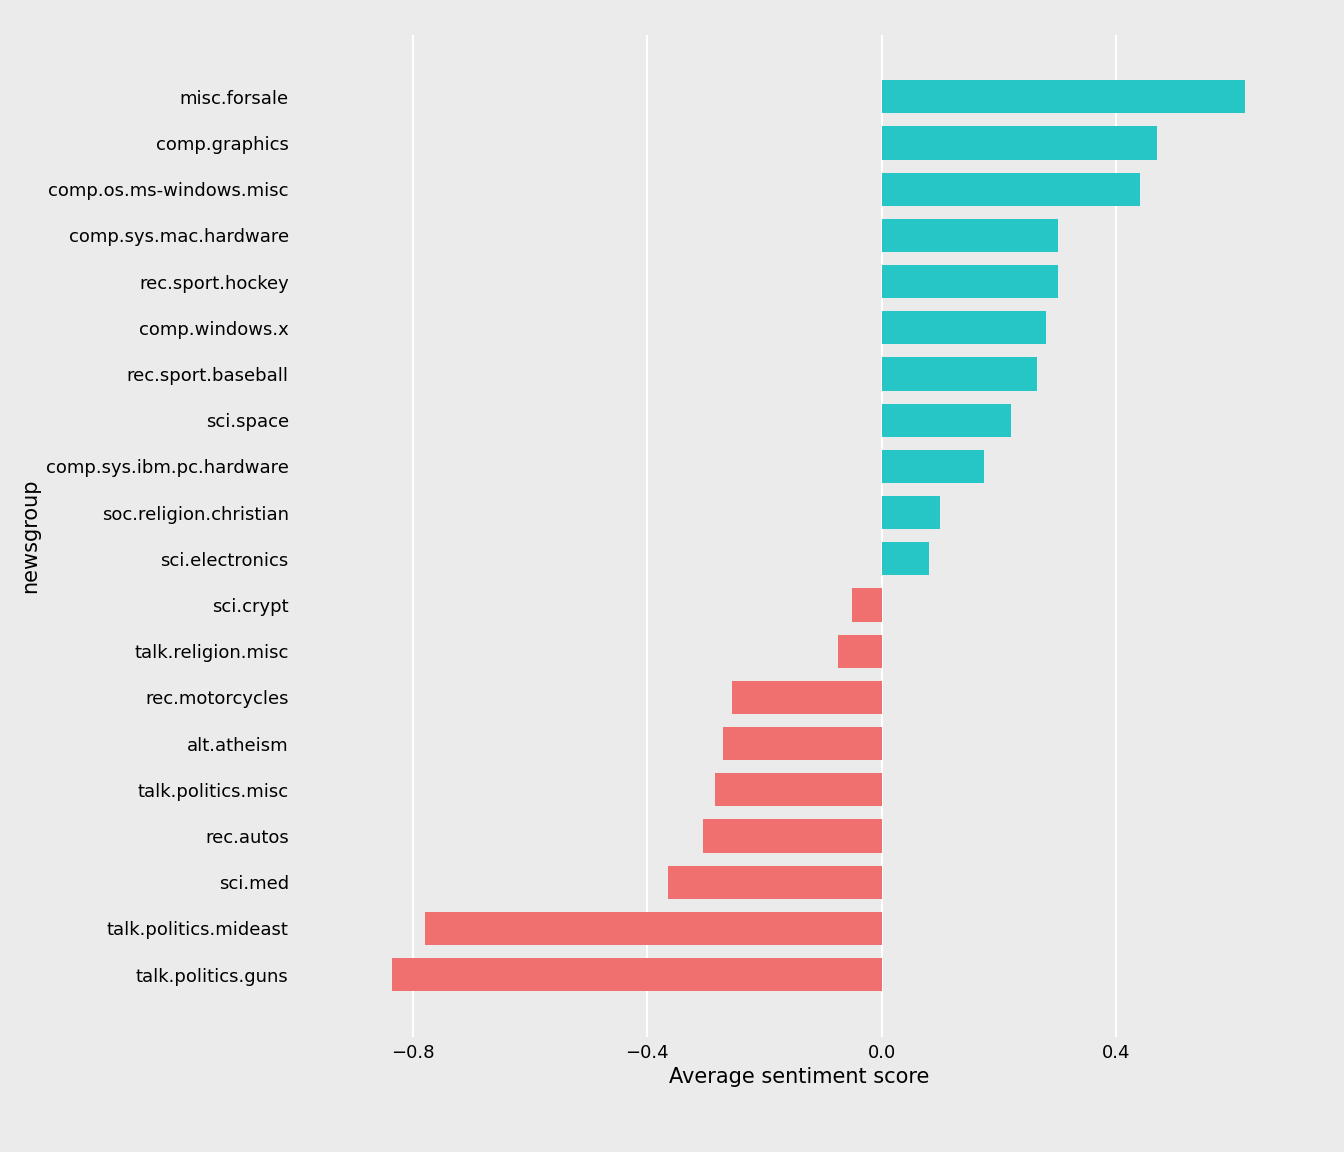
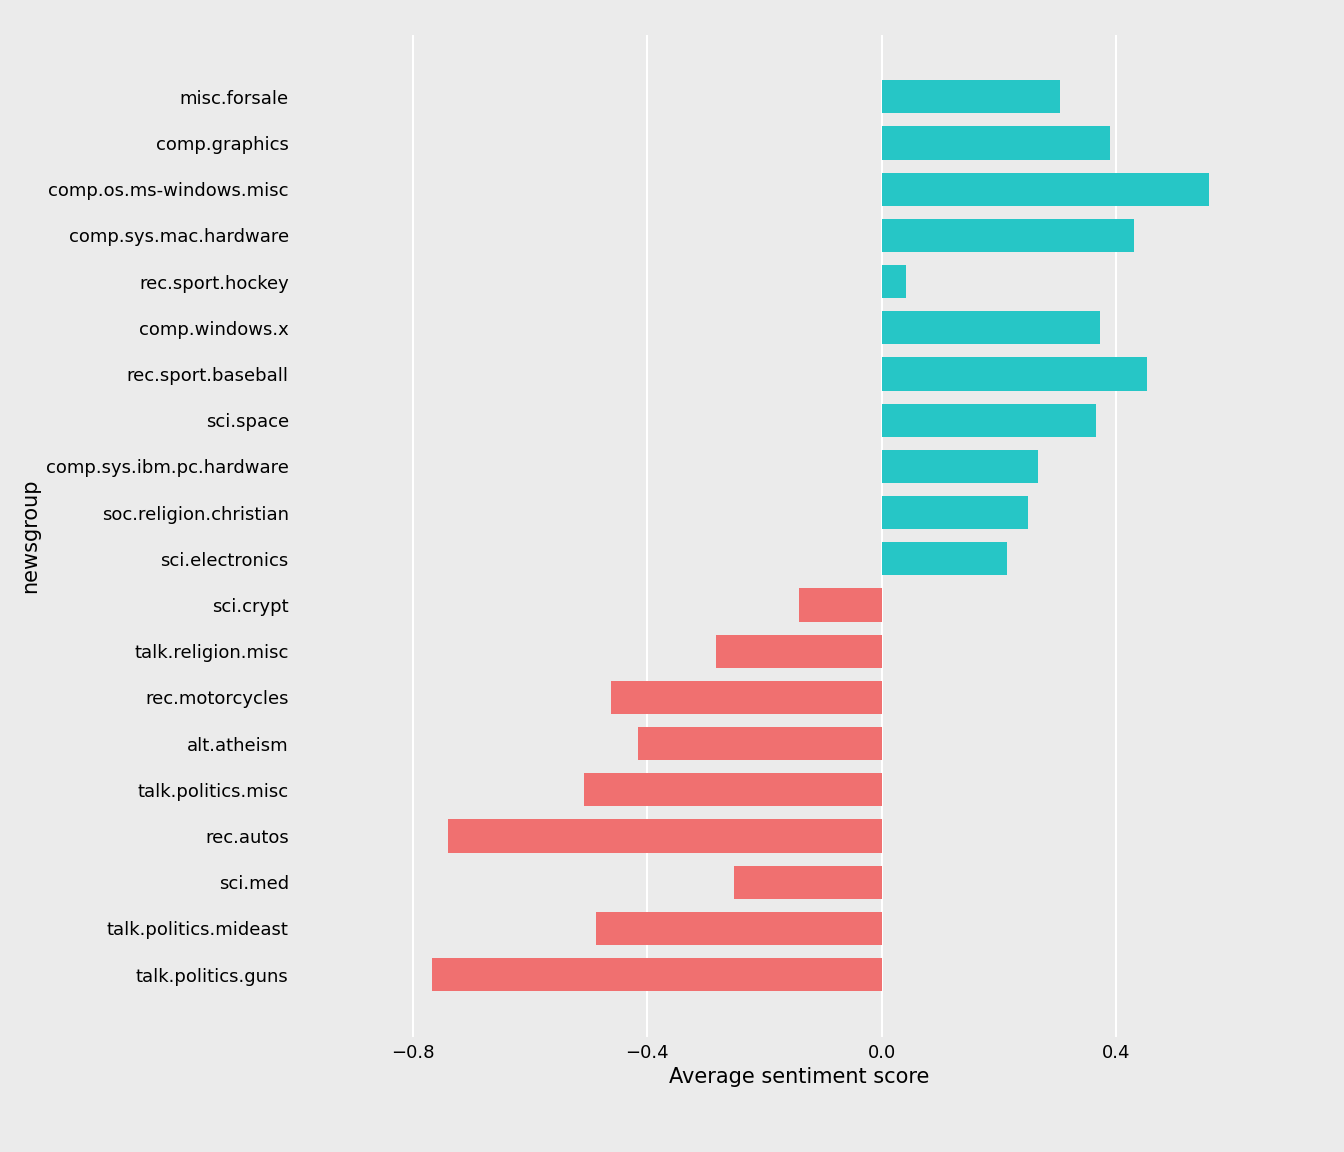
misc.forsale: 0.620 -> 0.304
comp.graphics: 0.470 -> 0.390
comp.os.ms-windows.misc: 0.440 -> 0.558
comp.sys.mac.hardware: 0.300 -> 0.430
rec.sport.hockey: 0.300 -> 0.042
comp.windows.x: 0.280 -> 0.372
rec.sport.baseball: 0.265 -> 0.452
sci.space: 0.220 -> 0.366
comp.sys.ibm.pc.hardware: 0.175 -> 0.266
soc.religion.christian: 0.100 -> 0.250
sci.electronics: 0.080 -> 0.214
sci.crypt: -0.050 -> -0.142
talk.religion.misc: -0.075 -> -0.282
rec.motorcycles: -0.255 -> -0.462
alt.atheism: -0.270 -> -0.416
talk.politics.misc: -0.285 -> -0.508
rec.autos: -0.305 -> -0.740
sci.med: -0.365 -> -0.252
talk.politics.mideast: -0.780 -> -0.488
talk.politics.guns: -0.835 -> -0.768
